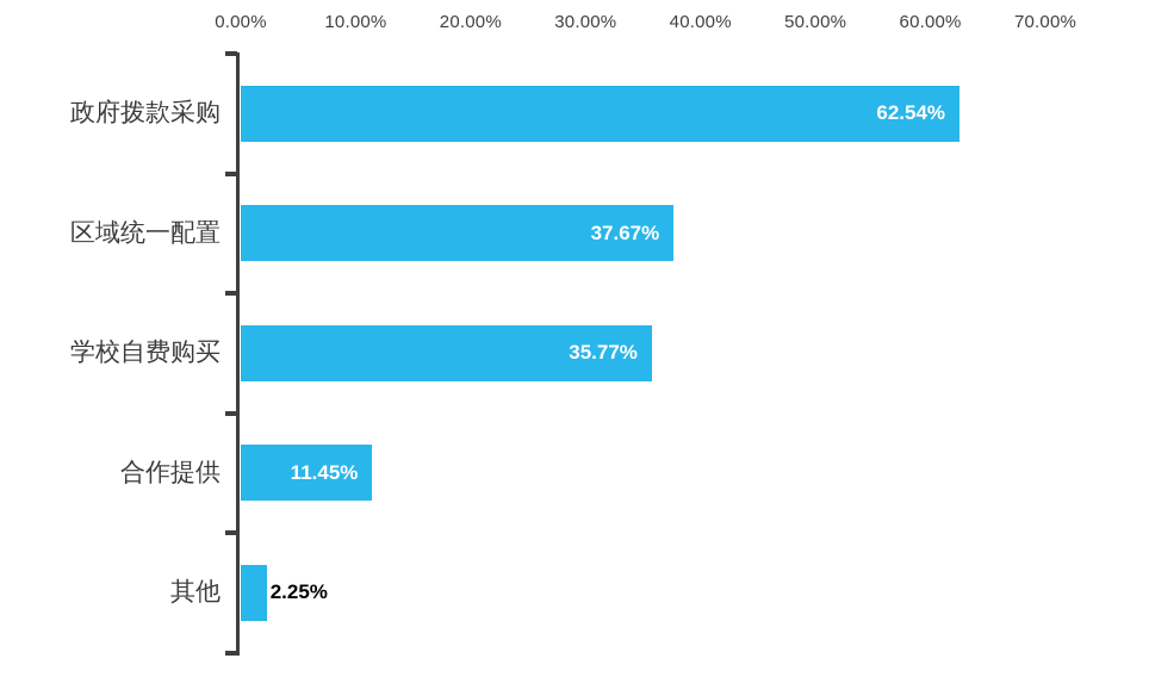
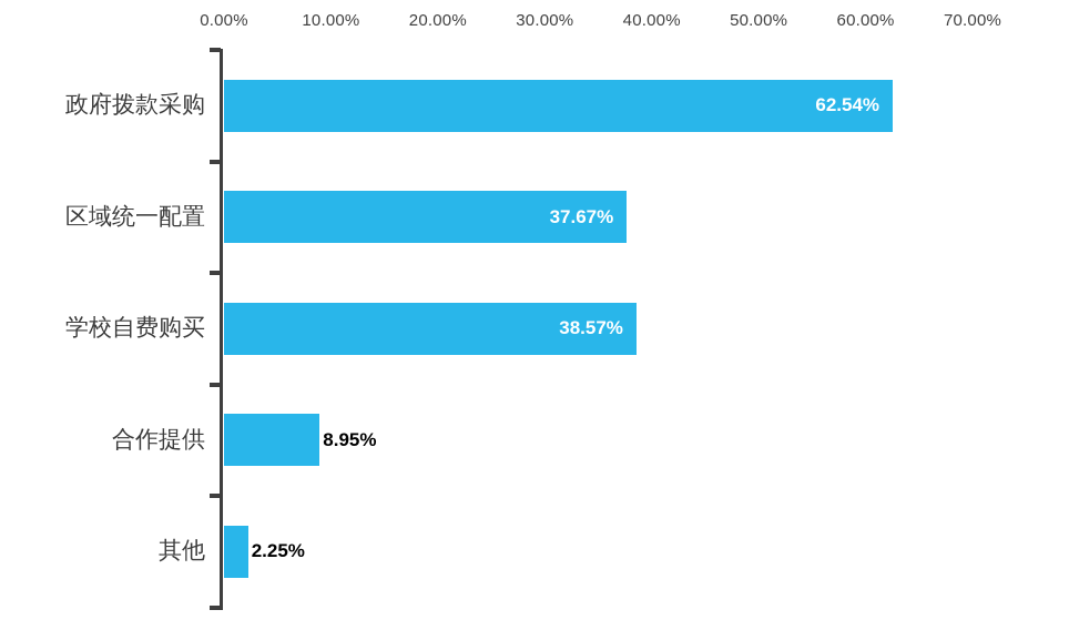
学校自费购买: 35.77% -> 38.57%
合作提供: 11.45% -> 8.95%
